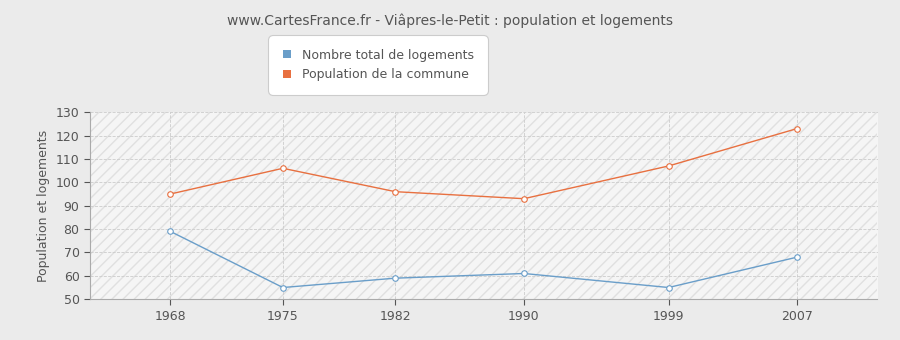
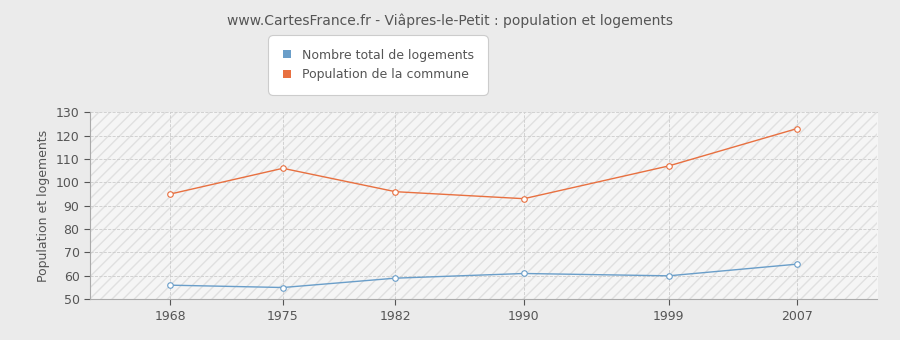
Nombre total de logements/1968: 79 -> 56
Nombre total de logements/1999: 55 -> 60
Nombre total de logements/2007: 68 -> 65
